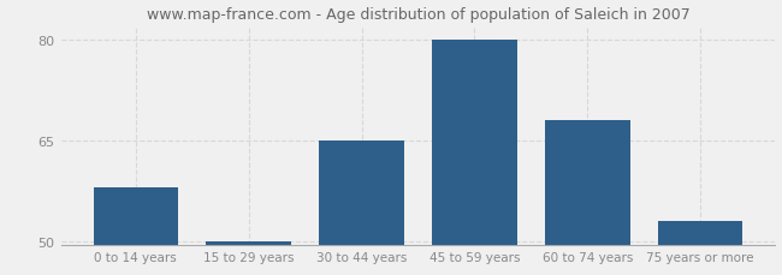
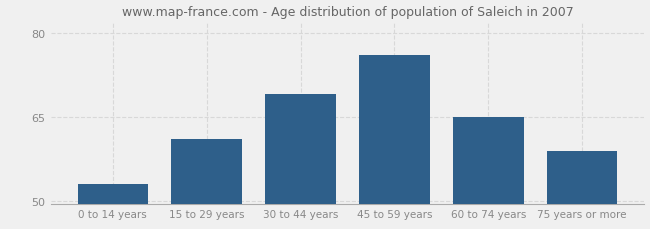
0 to 14 years: 58 -> 53
15 to 29 years: 50 -> 61
30 to 44 years: 65 -> 69
45 to 59 years: 80 -> 76
60 to 74 years: 68 -> 65
75 years or more: 53 -> 59
